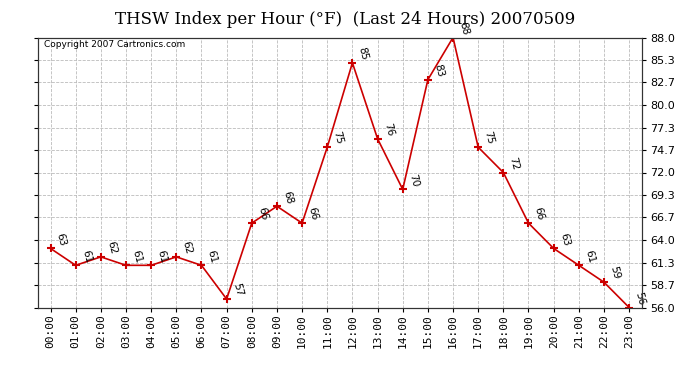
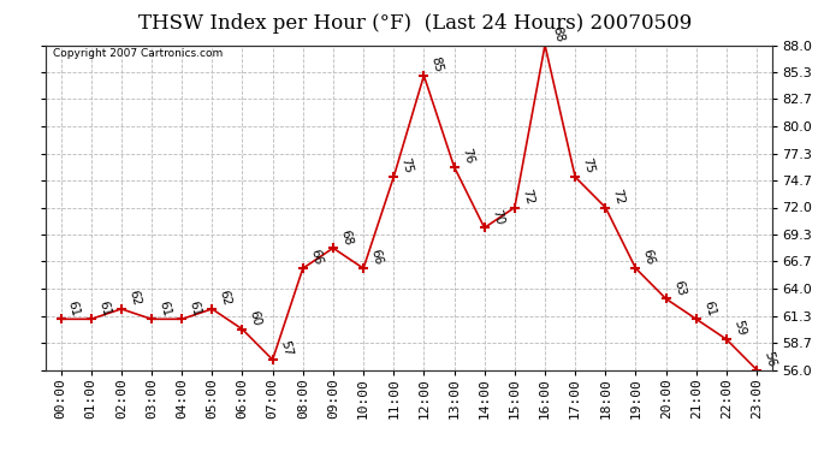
00:00: 63 -> 61
06:00: 61 -> 60
15:00: 83 -> 72
